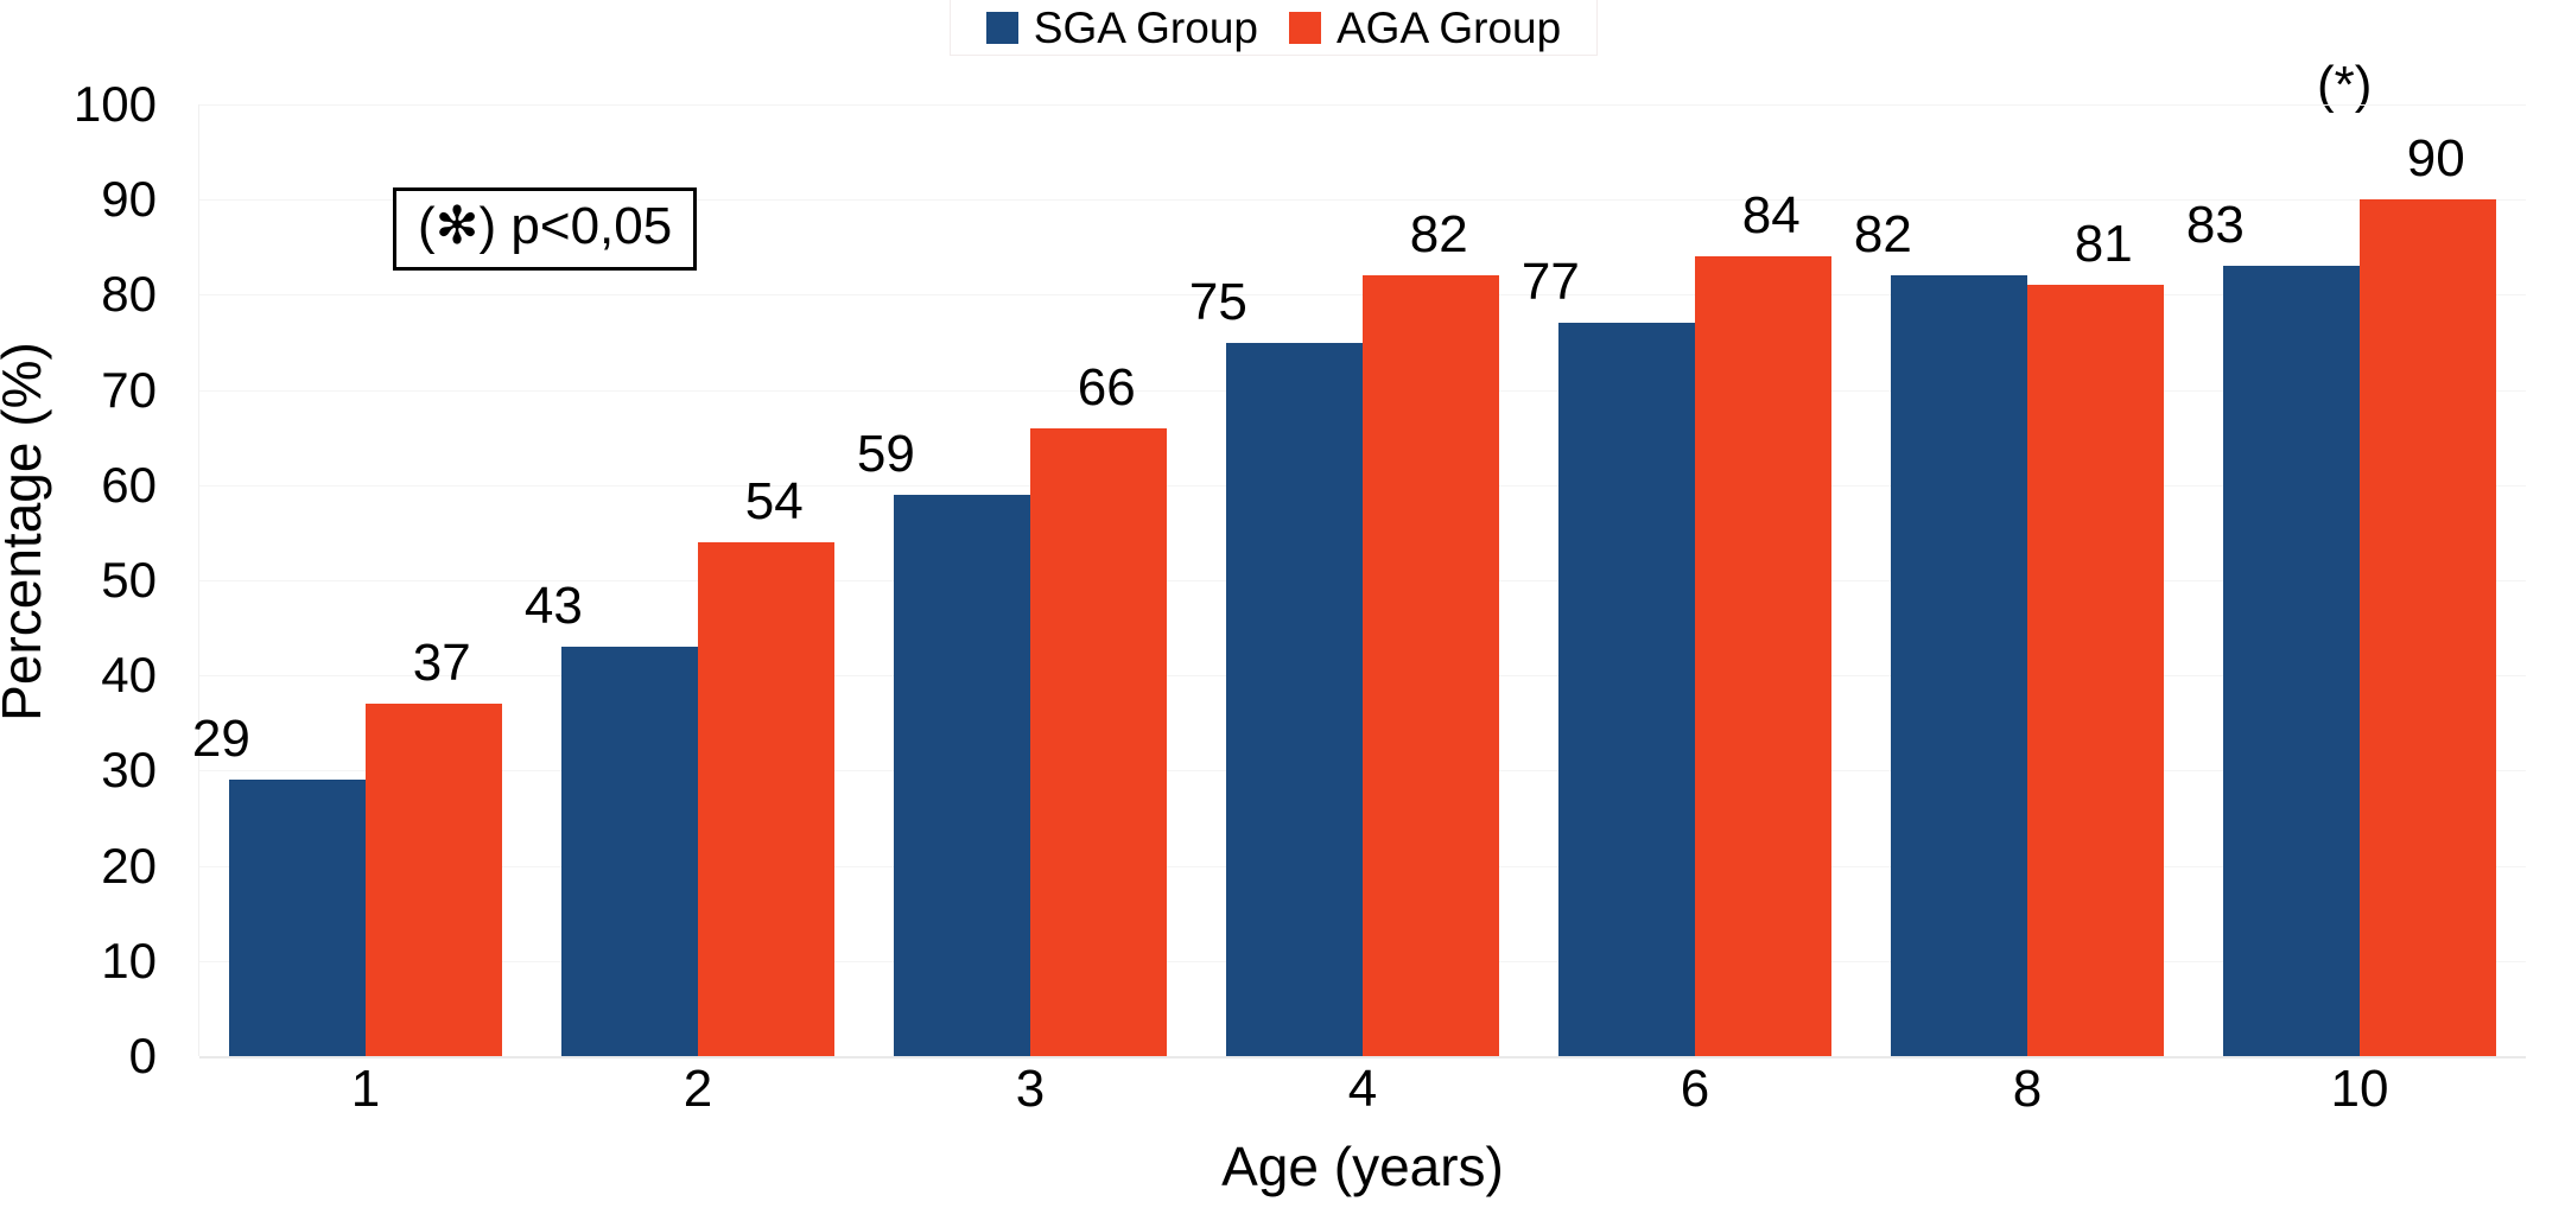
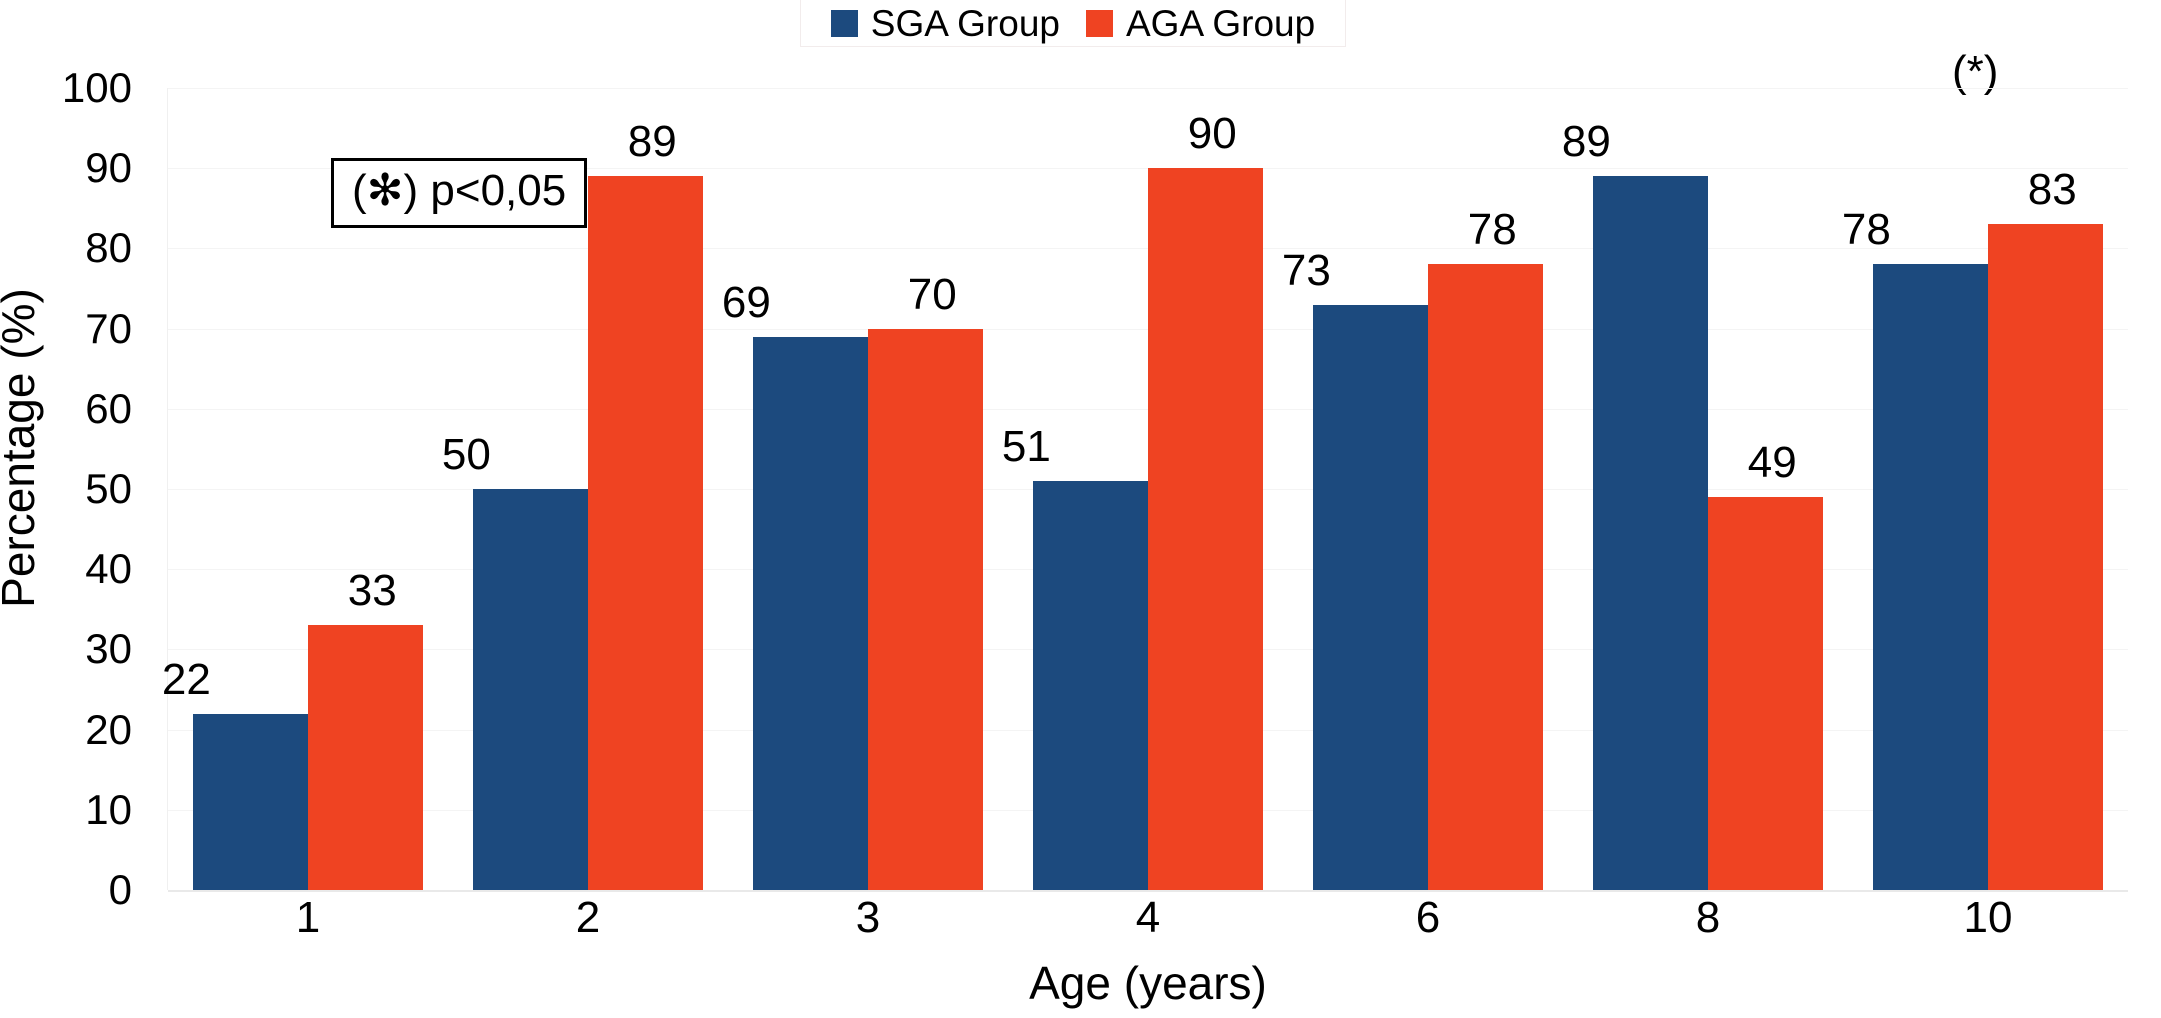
SGA Group/1: 29 -> 22
AGA Group/1: 37 -> 33
SGA Group/2: 43 -> 50
AGA Group/2: 54 -> 89
SGA Group/3: 59 -> 69
AGA Group/3: 66 -> 70
SGA Group/4: 75 -> 51
AGA Group/4: 82 -> 90
SGA Group/6: 77 -> 73
AGA Group/6: 84 -> 78
SGA Group/8: 82 -> 89
AGA Group/8: 81 -> 49
SGA Group/10: 83 -> 78
AGA Group/10: 90 -> 83
